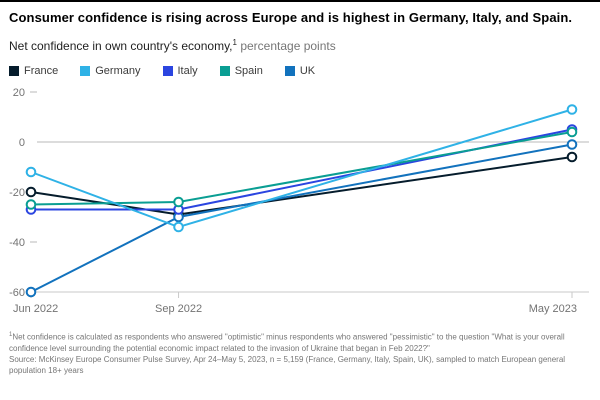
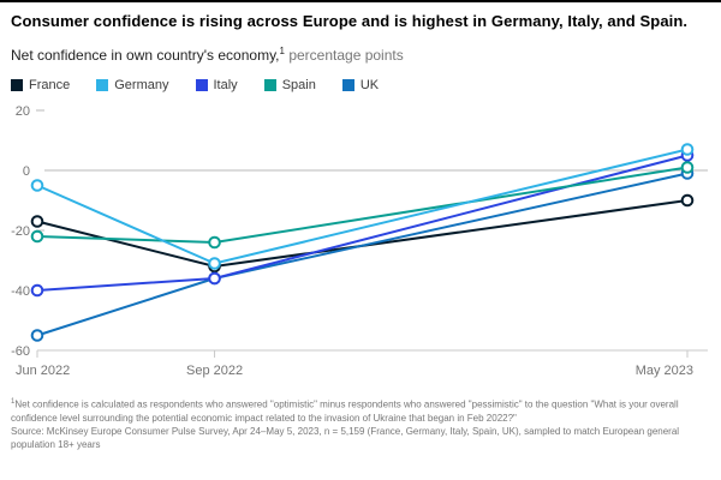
France/Jun 2022: -20 -> -17
Germany/Jun 2022: -12 -> -5
Italy/Jun 2022: -27 -> -40
Spain/Jun 2022: -25 -> -22
UK/Jun 2022: -60 -> -55
France/Sep 2022: -29 -> -32
Germany/Sep 2022: -34 -> -31
Italy/Sep 2022: -27 -> -36
UK/Sep 2022: -30 -> -36
France/May 2023: -6 -> -10
Germany/May 2023: 13 -> 7
Spain/May 2023: 4 -> 1
